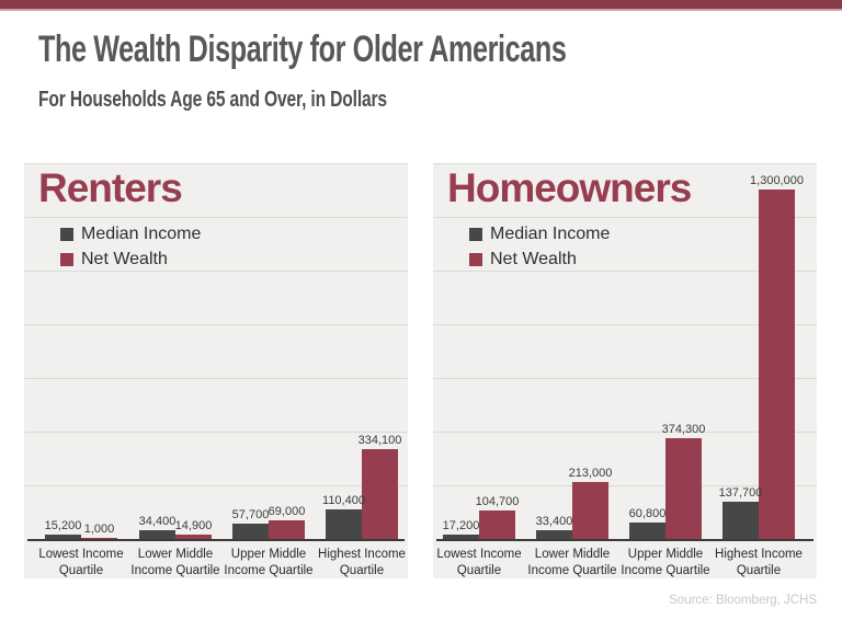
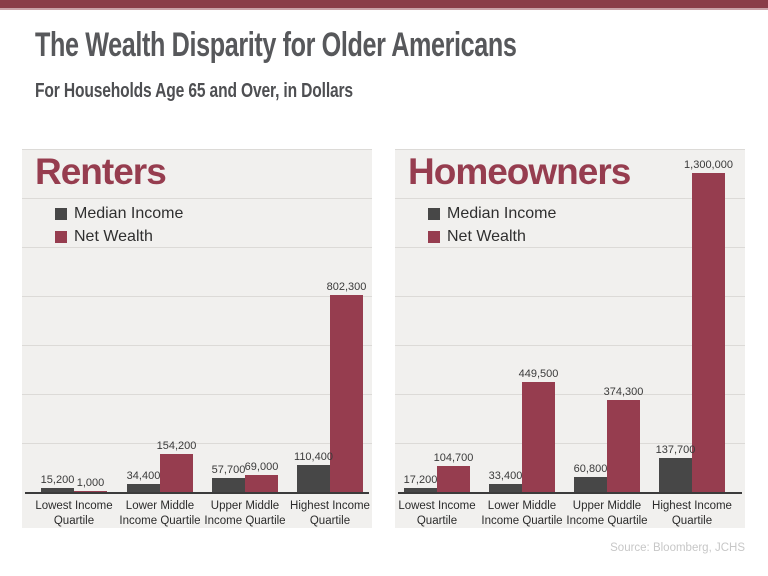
Renters/Net Wealth/Lower Middle Income Quartile: 14,900 -> 154,200
Renters/Net Wealth/Highest Income Quartile: 334,100 -> 802,300
Homeowners/Net Wealth/Lower Middle Income Quartile: 213,000 -> 449,500
